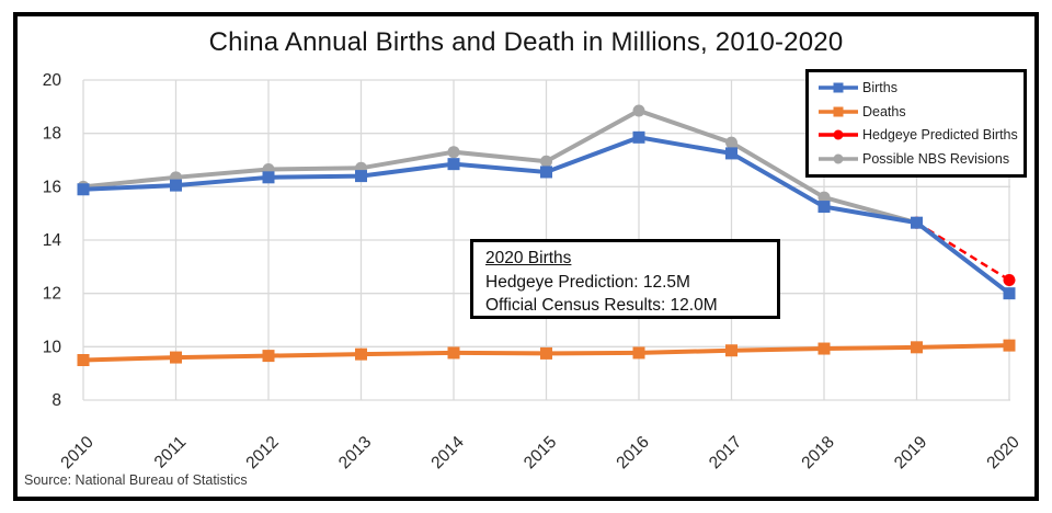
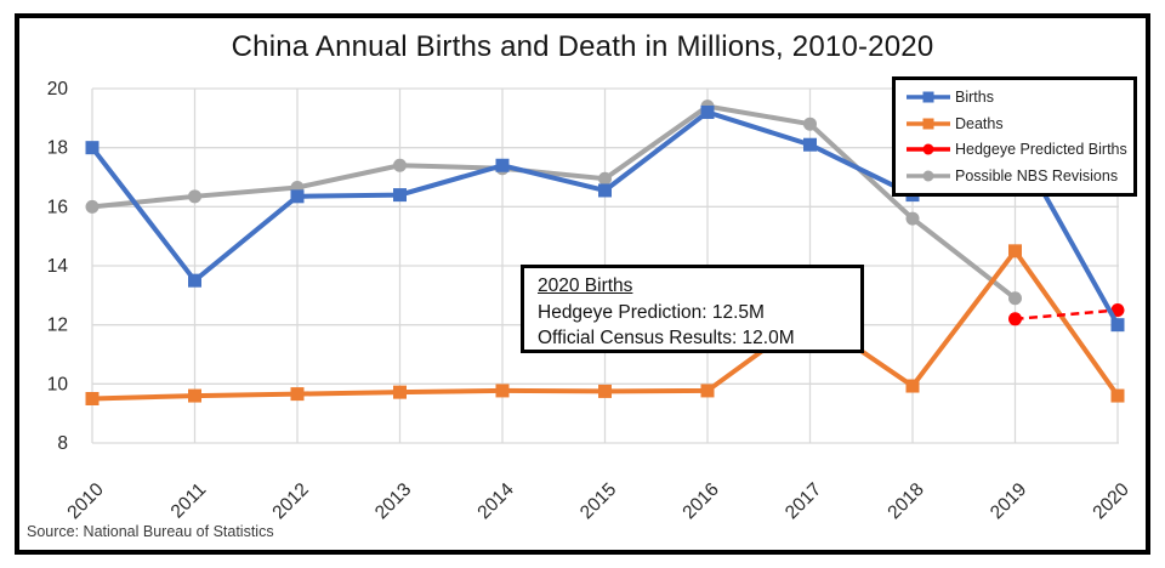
Births/2010: 15.9 -> 18.0
Births/2011: 16.1 -> 13.5
Possible NBS Revisions/2013: 16.7 -> 17.4
Births/2014: 16.9 -> 17.4
Births/2016: 17.9 -> 19.2
Possible NBS Revisions/2016: 18.9 -> 19.4
Births/2017: 17.2 -> 18.1
Deaths/2017: 9.9 -> 12.3
Possible NBS Revisions/2017: 17.6 -> 18.8
Births/2018: 15.2 -> 16.4
Births/2019: 14.7 -> 18.2
Deaths/2019: 10.0 -> 14.5
Hedgeye Predicted Births/2019: 14.7 -> 12.2
Possible NBS Revisions/2019: 14.7 -> 12.9
Deaths/2020: 10.1 -> 9.6
